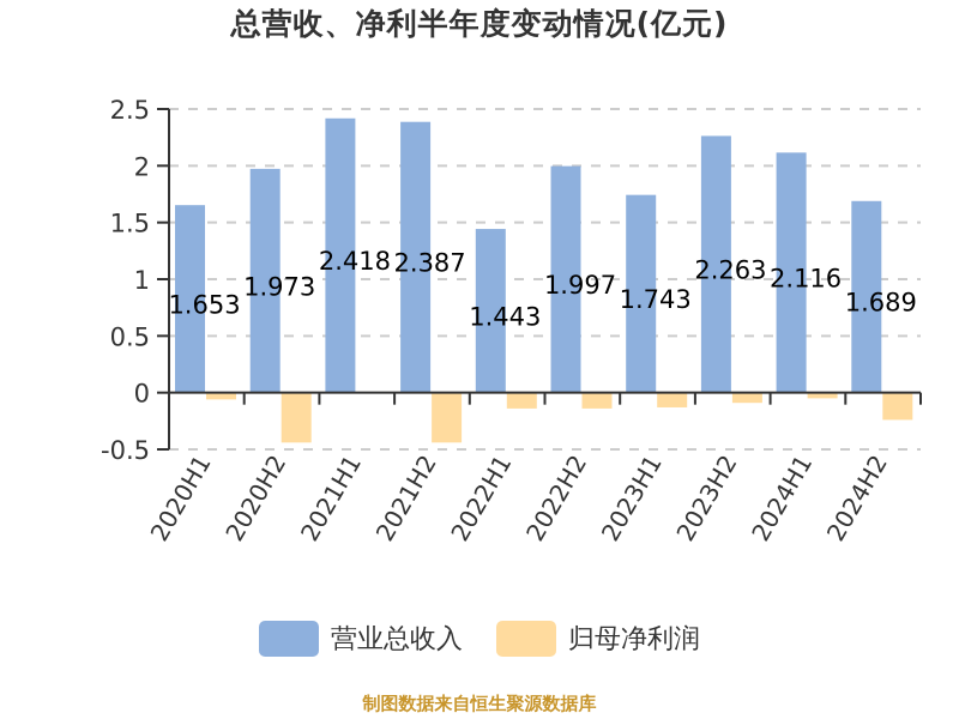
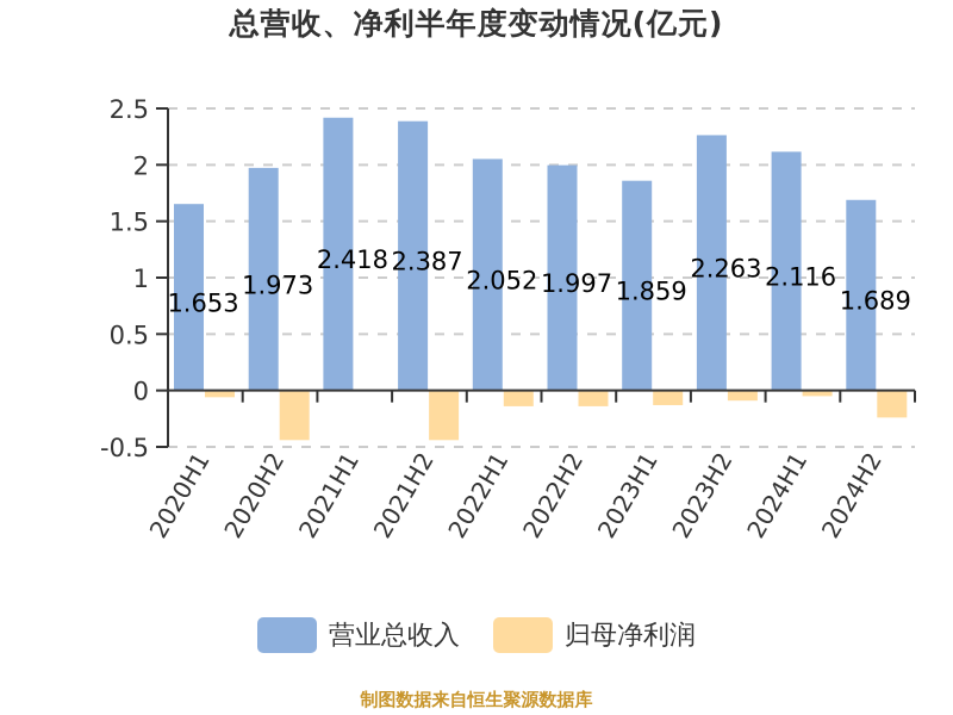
营业总收入/2022H1: 1.443 -> 2.052
营业总收入/2023H1: 1.743 -> 1.859
